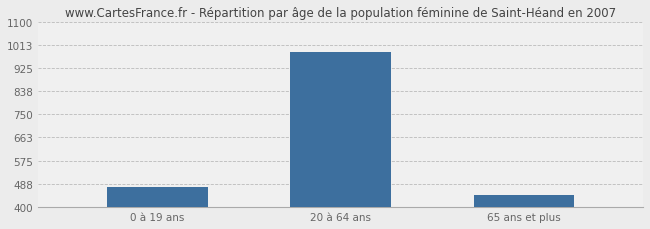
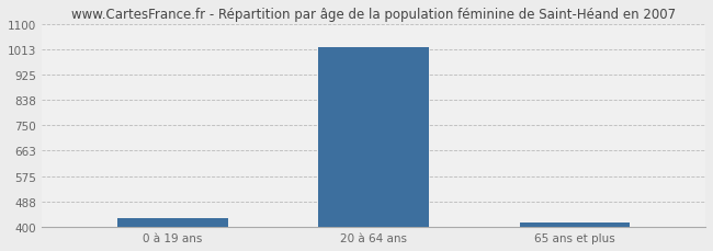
0 à 19 ans: 475 -> 430
20 à 64 ans: 985 -> 1020
65 ans et plus: 445 -> 415
